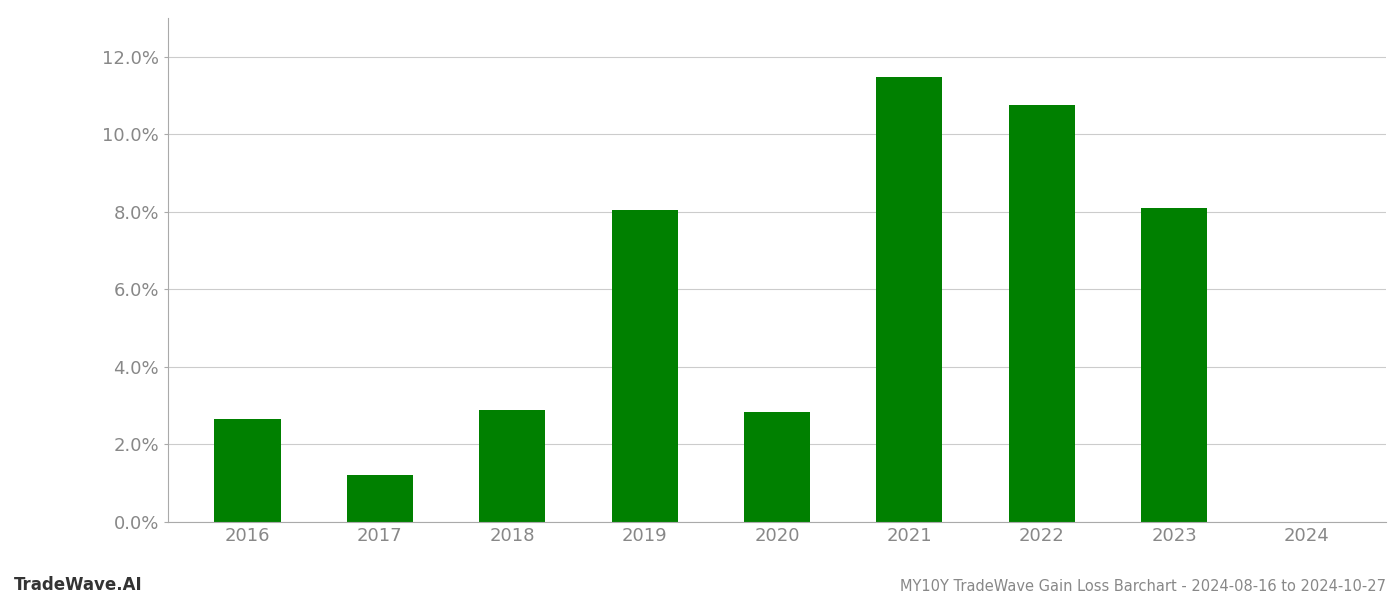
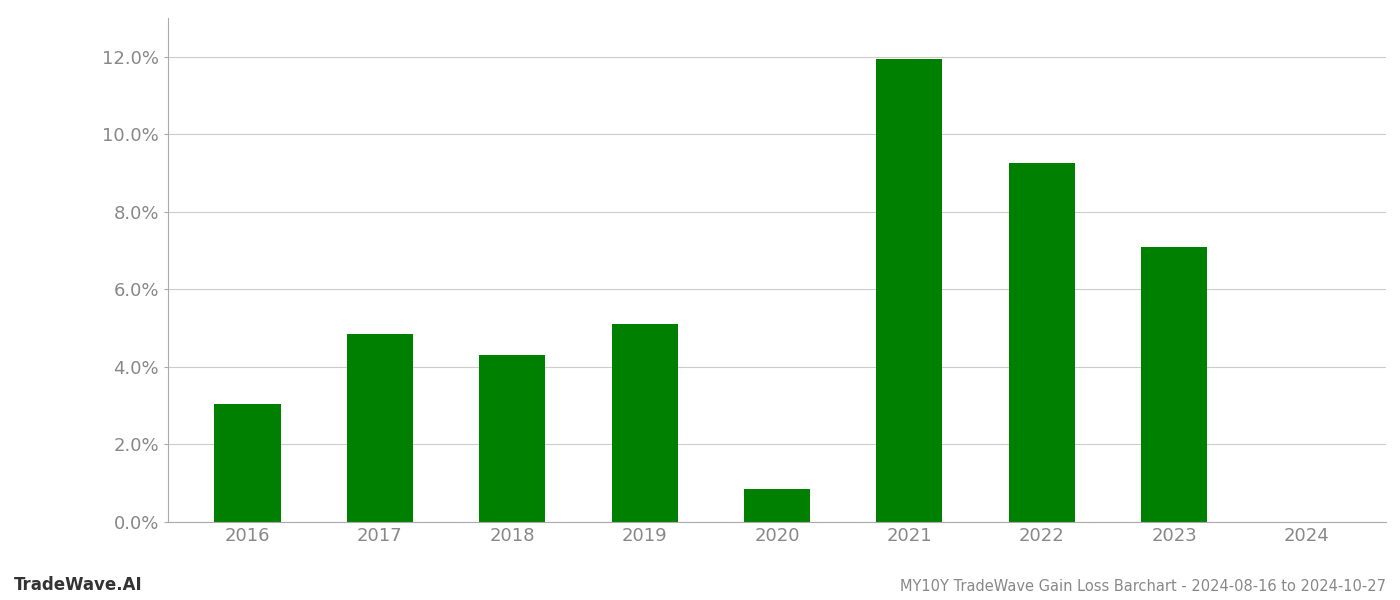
2016: 2.65% -> 3.05%
2017: 1.20% -> 4.85%
2018: 2.90% -> 4.30%
2019: 8.05% -> 5.10%
2020: 2.85% -> 0.85%
2021: 11.48% -> 11.95%
2022: 10.75% -> 9.25%
2023: 8.10% -> 7.10%
